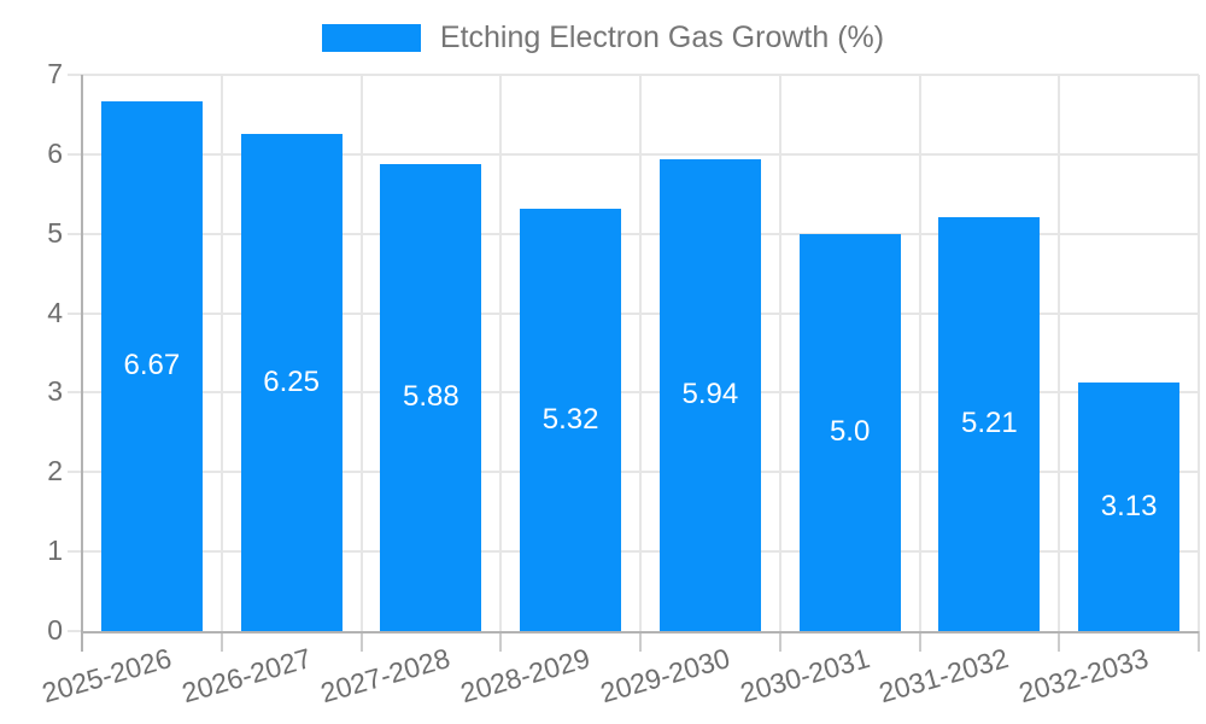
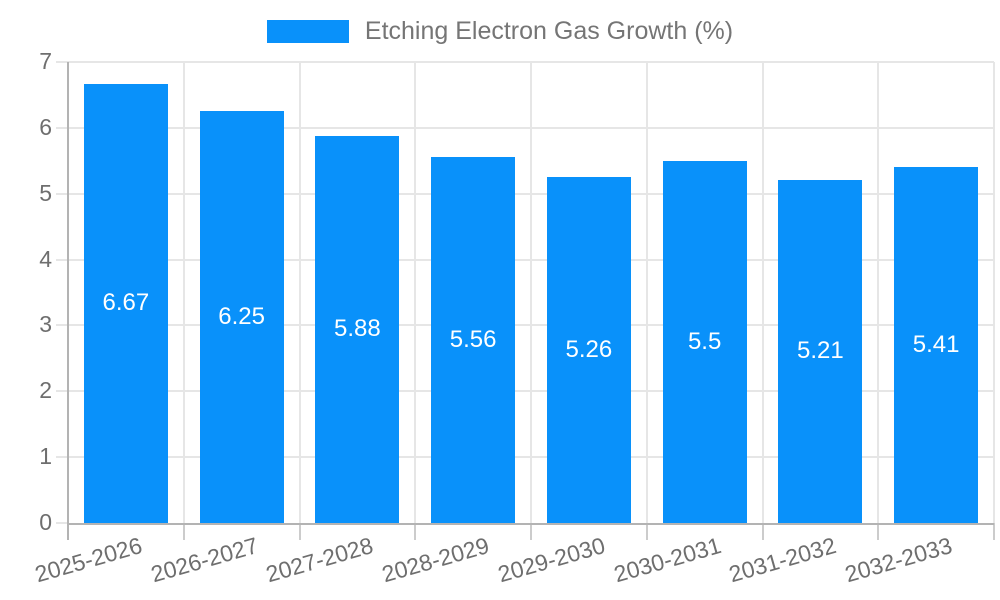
2028-2029: 5.32 -> 5.56
2029-2030: 5.94 -> 5.26
2030-2031: 5.0 -> 5.5
2032-2033: 3.13 -> 5.41
